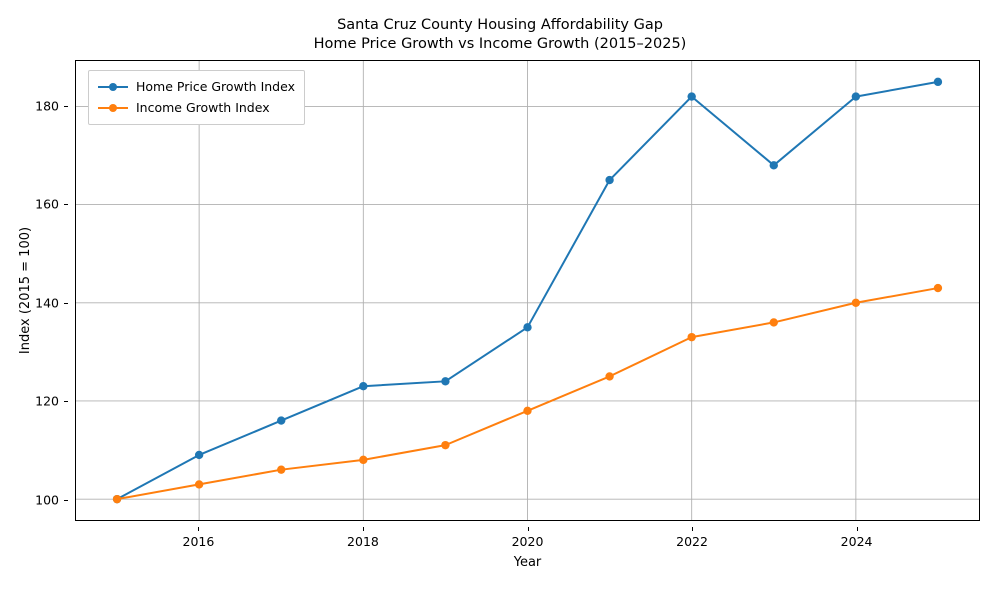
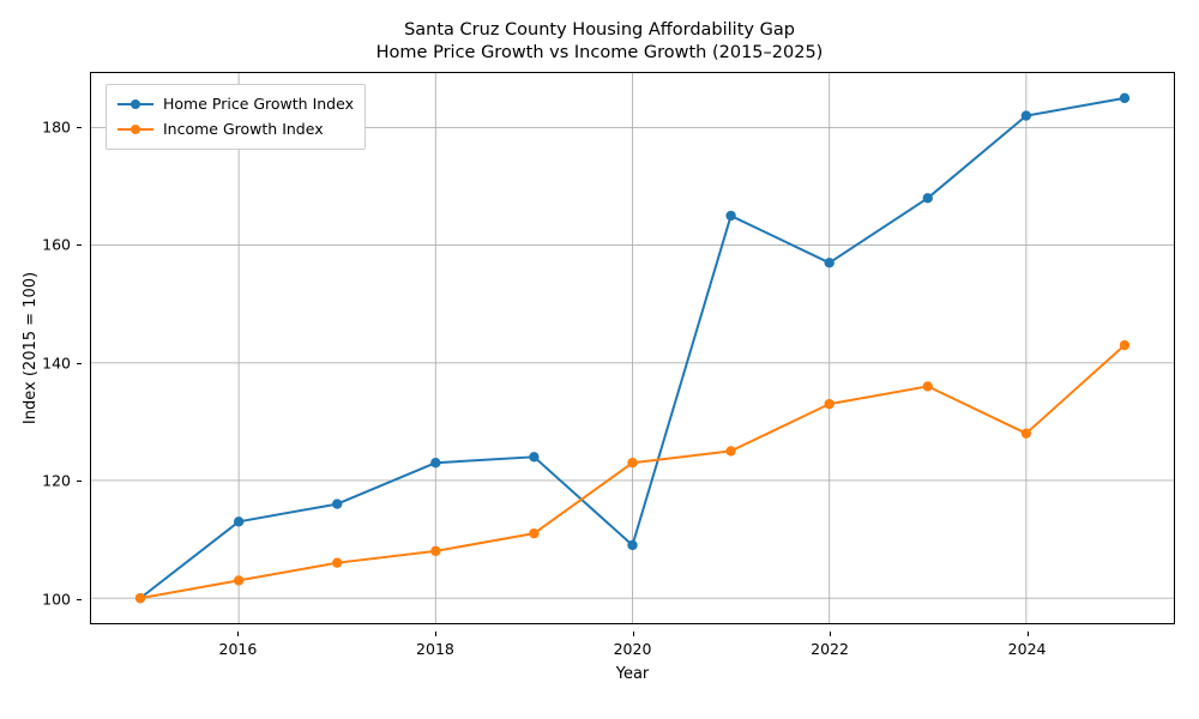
Home Price Growth Index/2016: 109 -> 113
Home Price Growth Index/2020: 135 -> 109
Income Growth Index/2020: 118 -> 123
Home Price Growth Index/2022: 182 -> 157
Income Growth Index/2024: 140 -> 128
